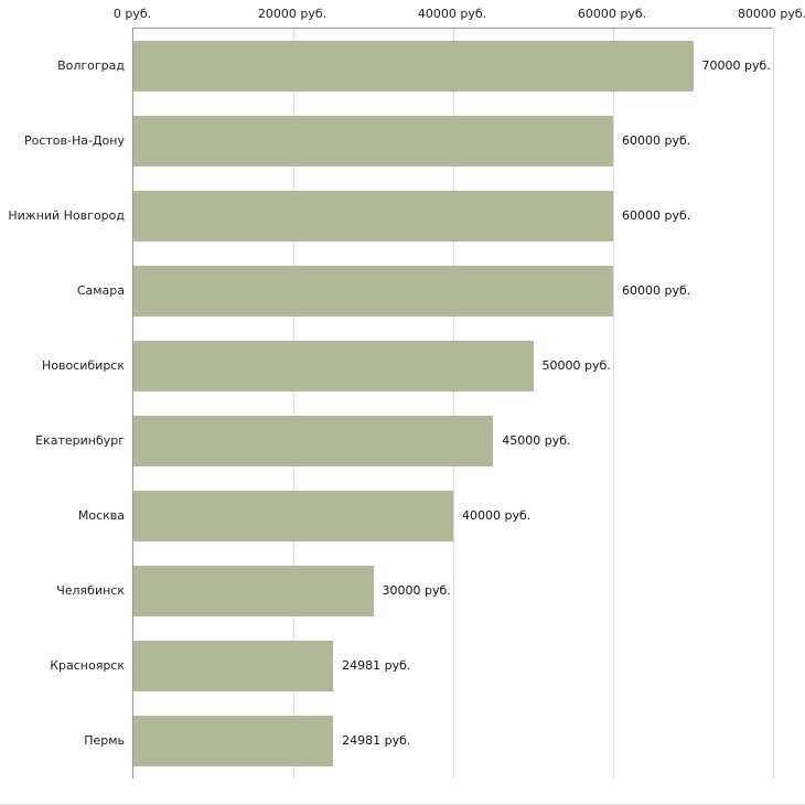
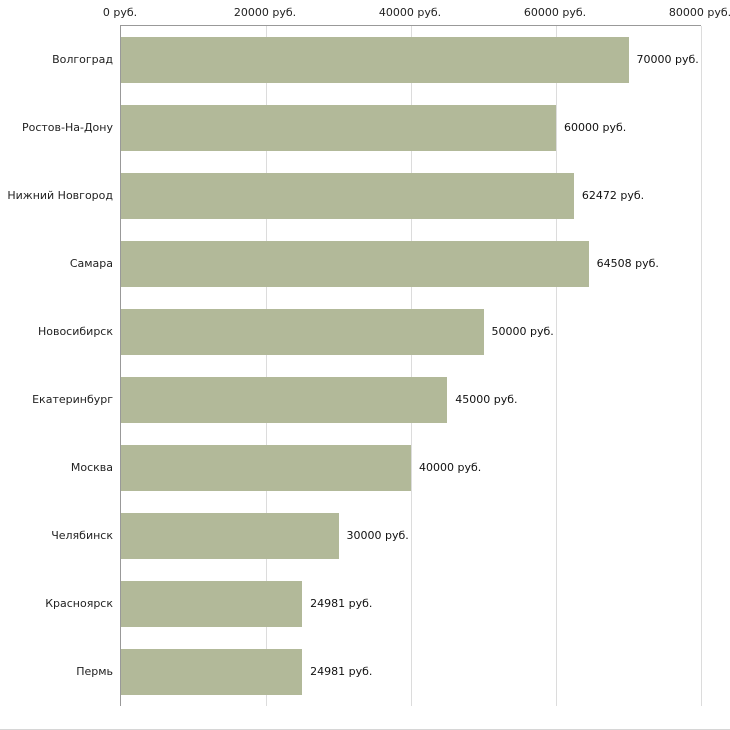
Нижний Новгород: 60000 -> 62472
Самара: 60000 -> 64508
